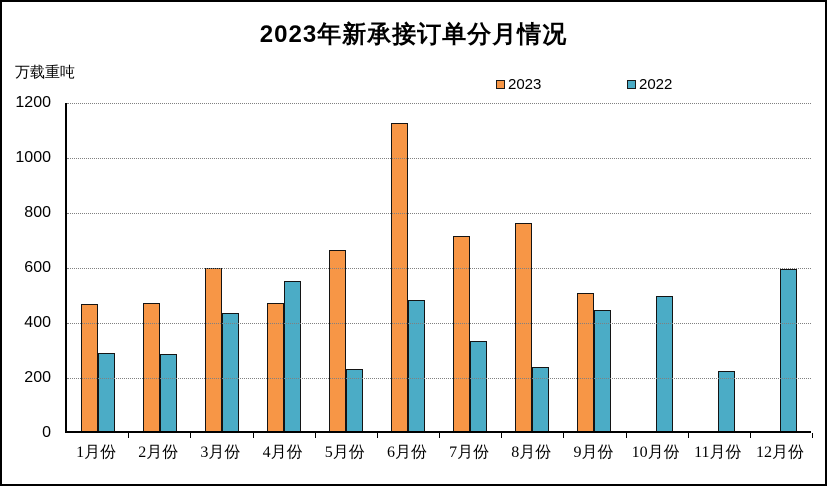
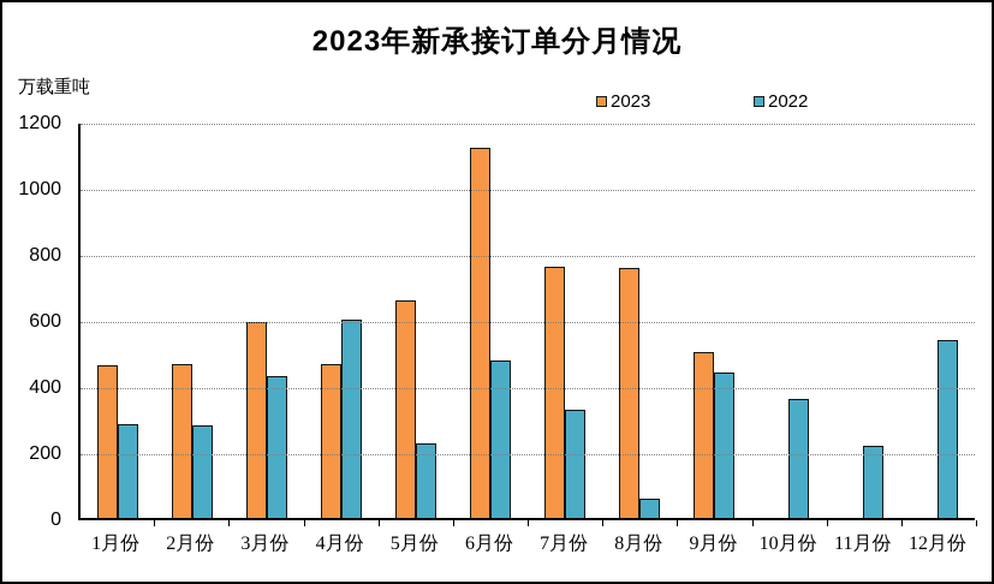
2022/4月份: 550 -> 600
2023/7月份: 710 -> 760
2022/8月份: 230 -> 60
2022/10月份: 490 -> 360
2022/12月份: 590 -> 540
